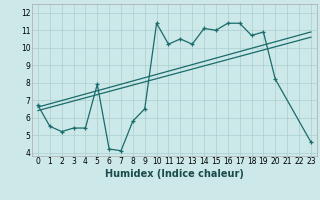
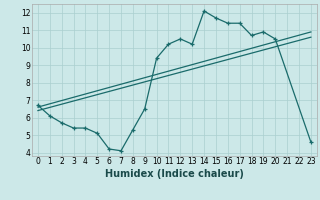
1: 5.5 -> 6.1
2: 5.2 -> 5.7
5: 7.9 -> 5.1
8: 5.8 -> 5.3
10: 11.4 -> 9.4
14: 11.1 -> 12.1
15: 11.0 -> 11.7
20: 8.2 -> 10.5
